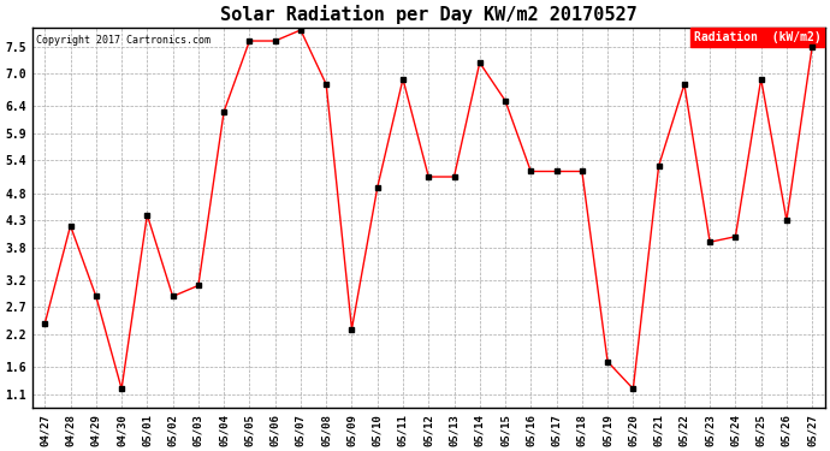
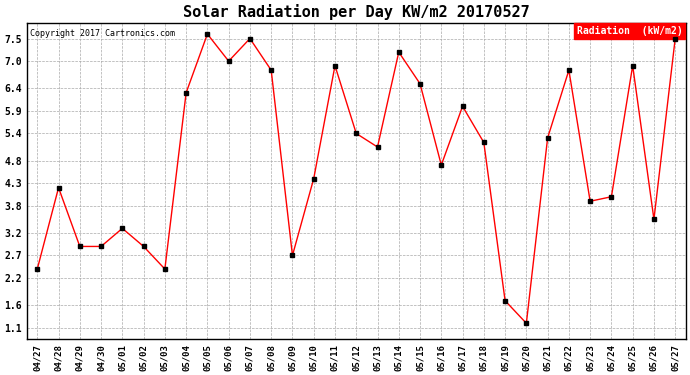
04/30: 1.2 -> 2.9
05/01: 4.4 -> 3.3
05/03: 3.1 -> 2.4
05/06: 7.6 -> 7.0
05/07: 7.8 -> 7.5
05/09: 2.3 -> 2.7
05/10: 4.9 -> 4.4
05/12: 5.1 -> 5.4
05/16: 5.2 -> 4.7
05/17: 5.2 -> 6.0
05/26: 4.3 -> 3.5
